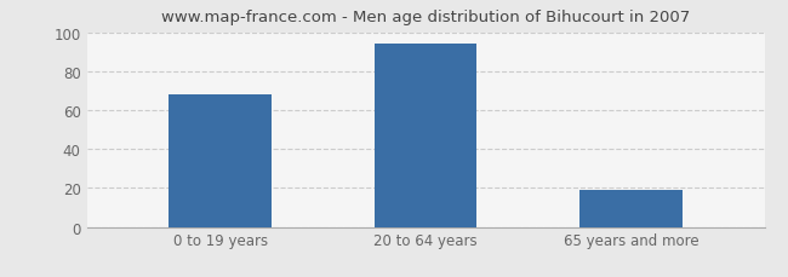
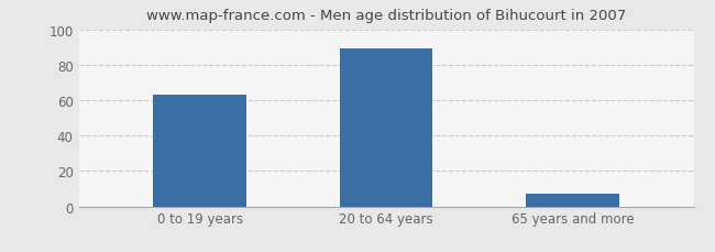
0 to 19 years: 68 -> 63
20 to 64 years: 94 -> 89
65 years and more: 19 -> 7
